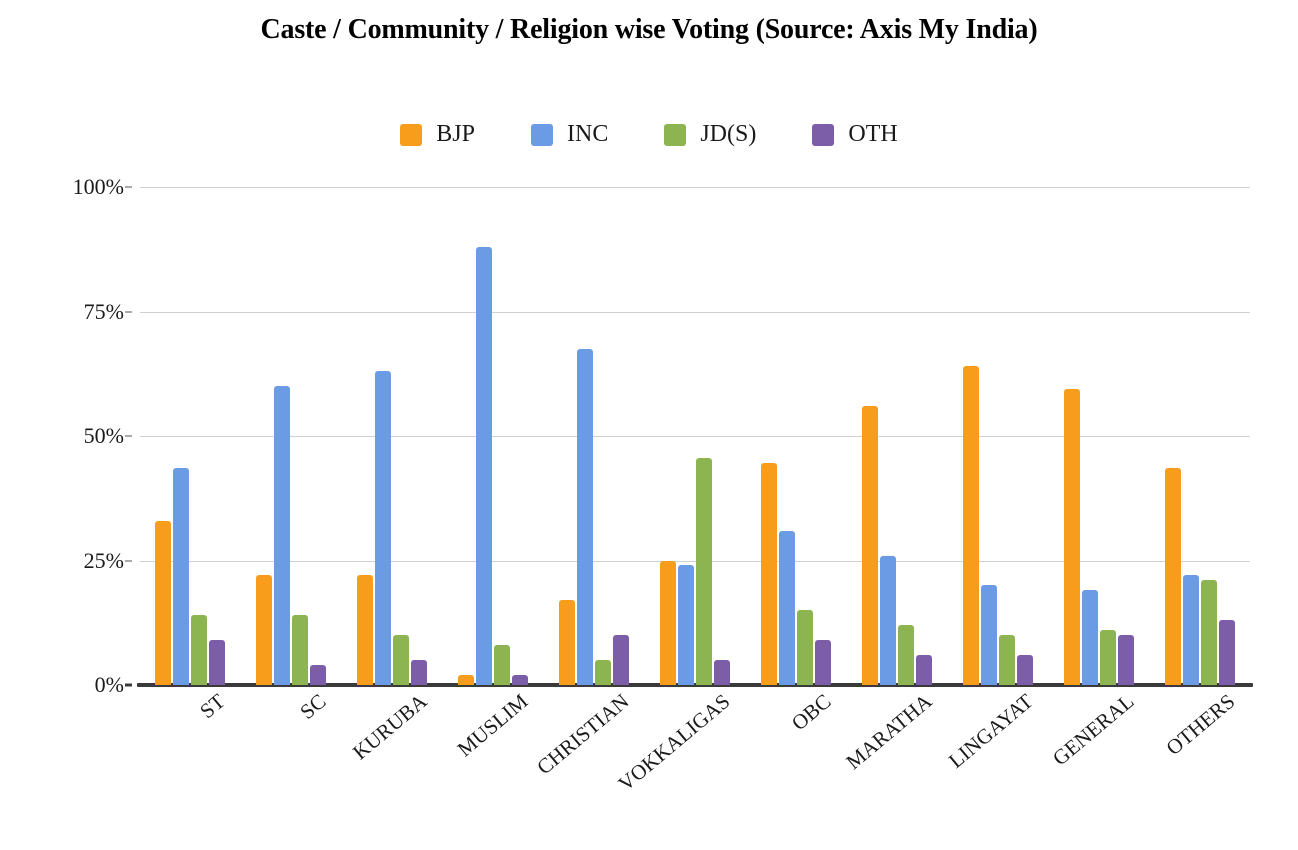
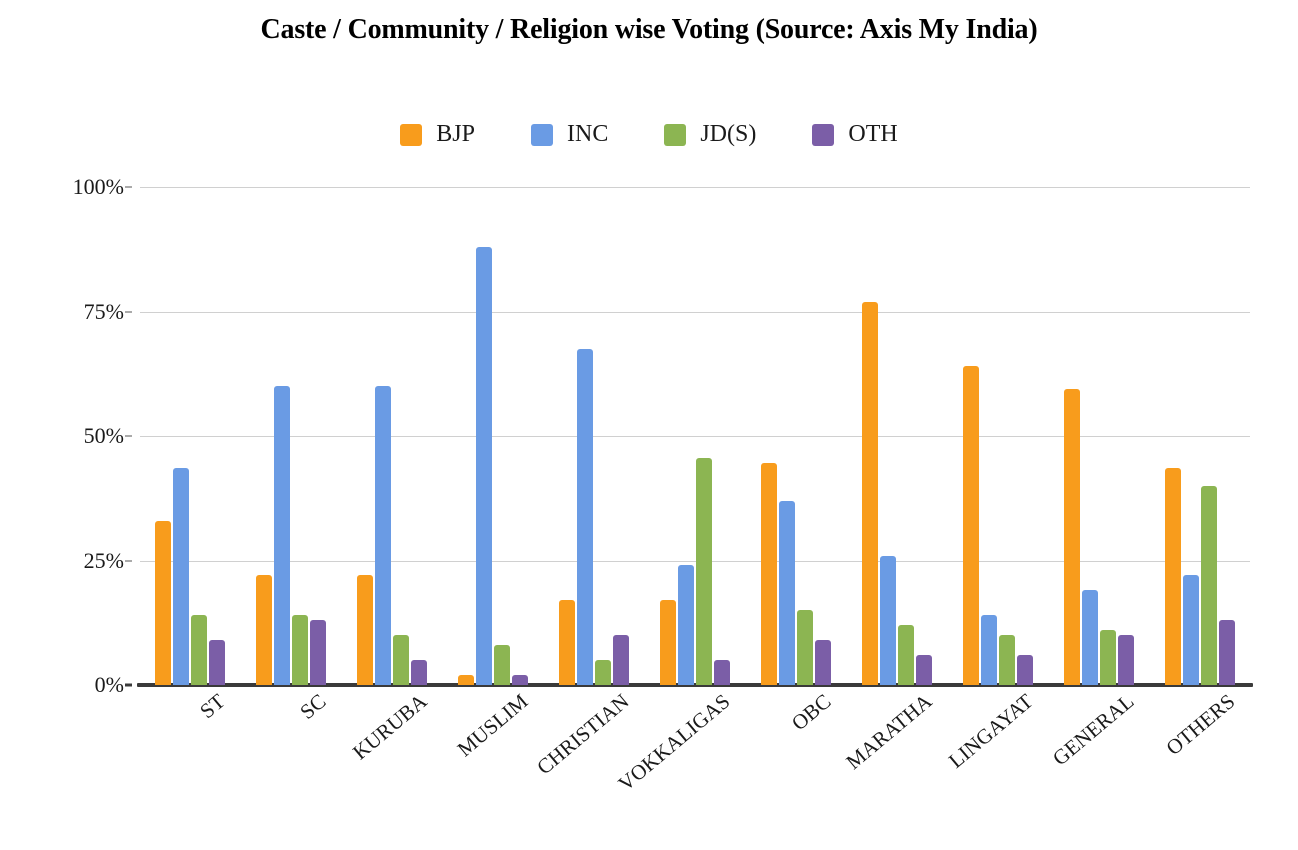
OTH/SC: 4% -> 13%
INC/KURUBA: 63% -> 60%
BJP/VOKKALIGAS: 25% -> 17%
INC/OBC: 31% -> 37%
BJP/MARATHA: 56% -> 77%
INC/LINGAYAT: 20% -> 14%
JD(S)/OTHERS: 21% -> 40%
